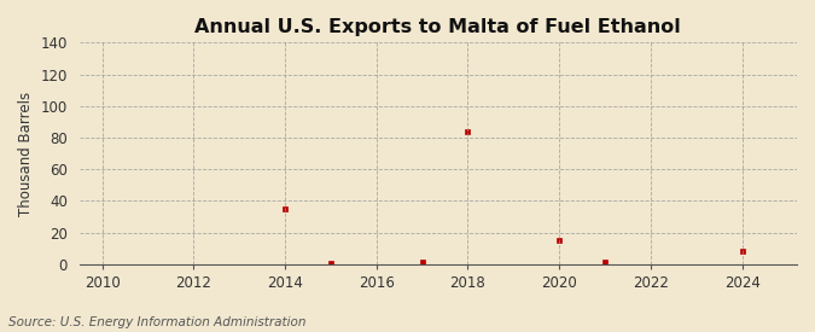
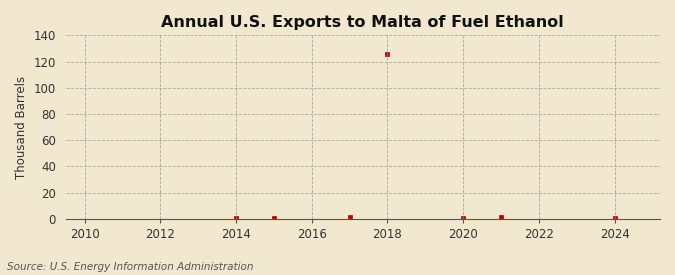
2014: 35 -> 0
2018: 84 -> 126
2020: 15 -> 0
2024: 8 -> 0
